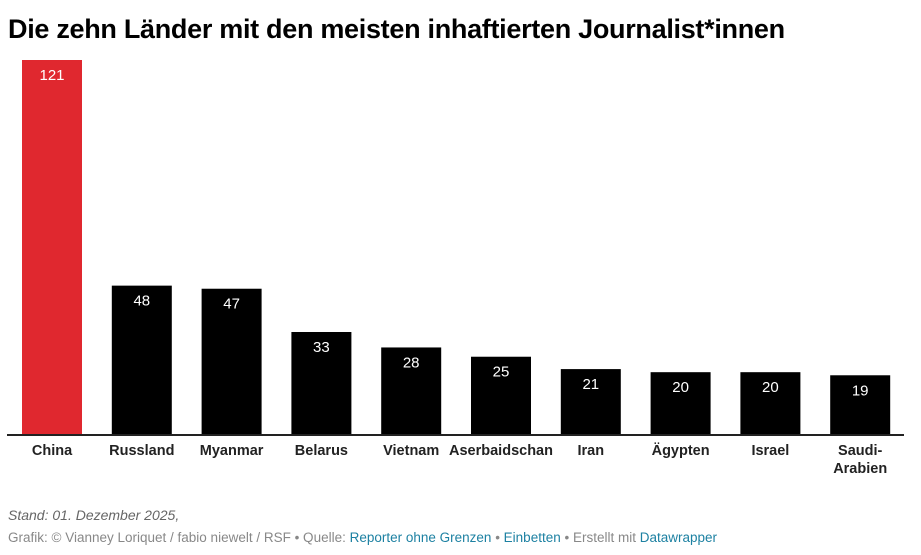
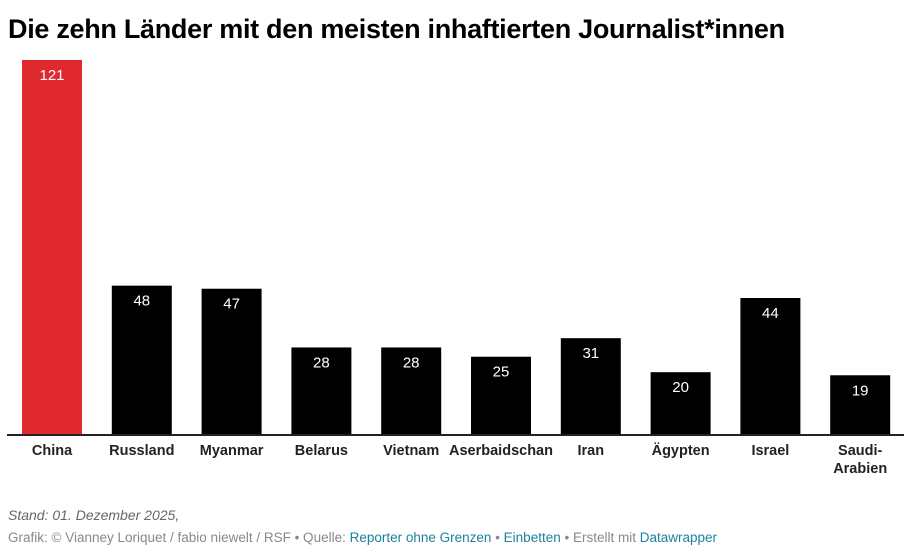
Belarus: 33 -> 28
Iran: 21 -> 31
Israel: 20 -> 44
